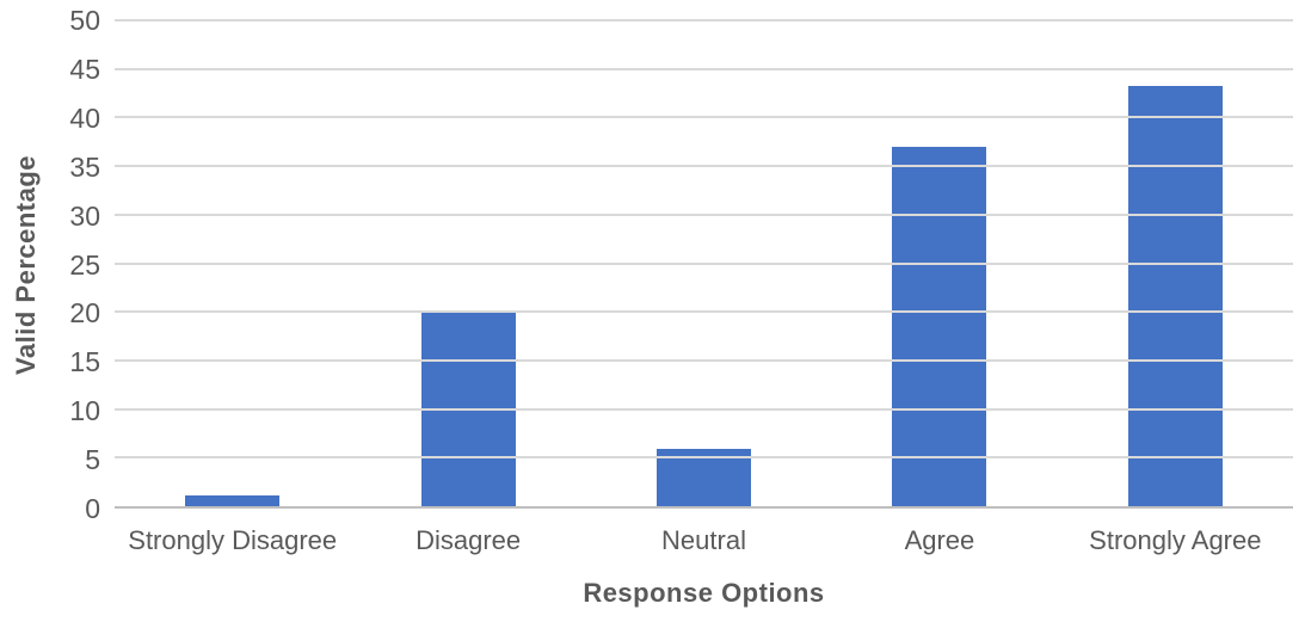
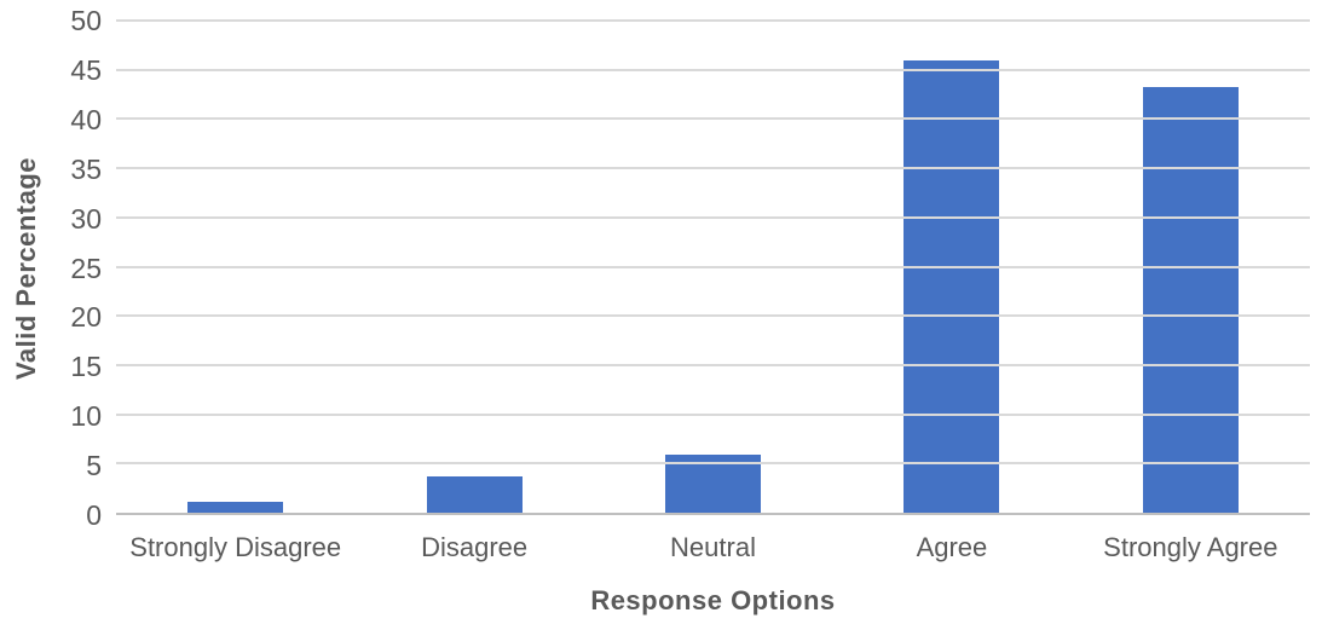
Disagree: 20 -> 4
Agree: 37 -> 46
